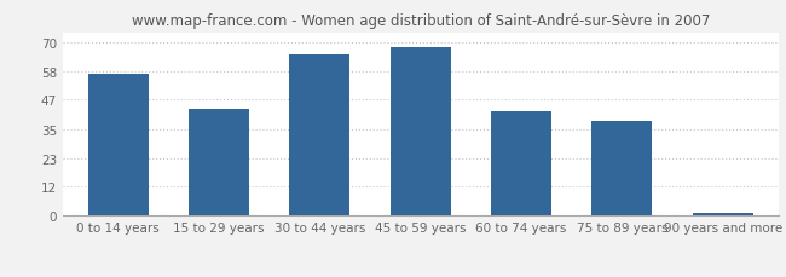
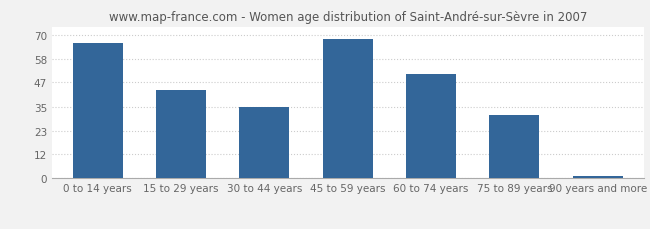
0 to 14 years: 57 -> 66
30 to 44 years: 65 -> 35
60 to 74 years: 42 -> 51
75 to 89 years: 38 -> 31
